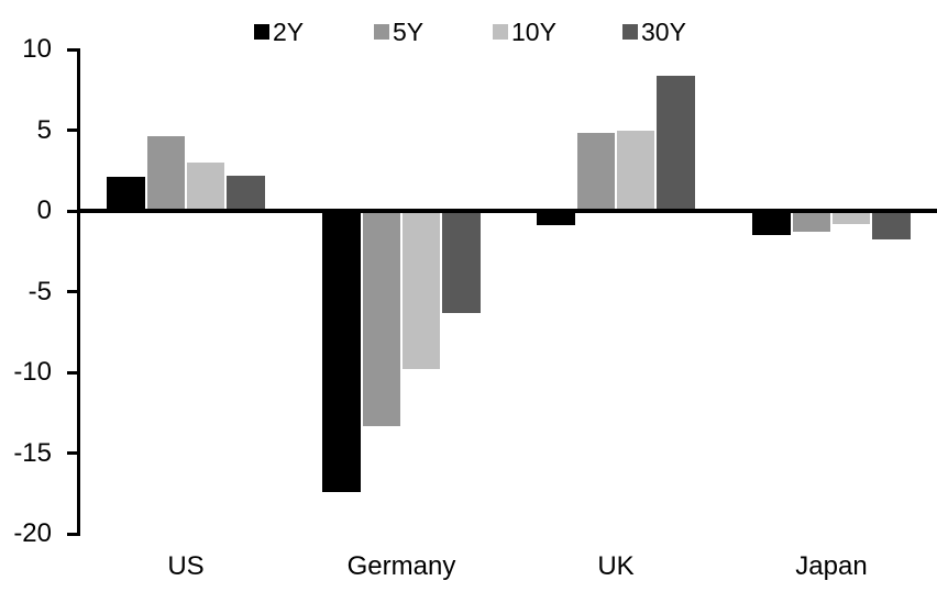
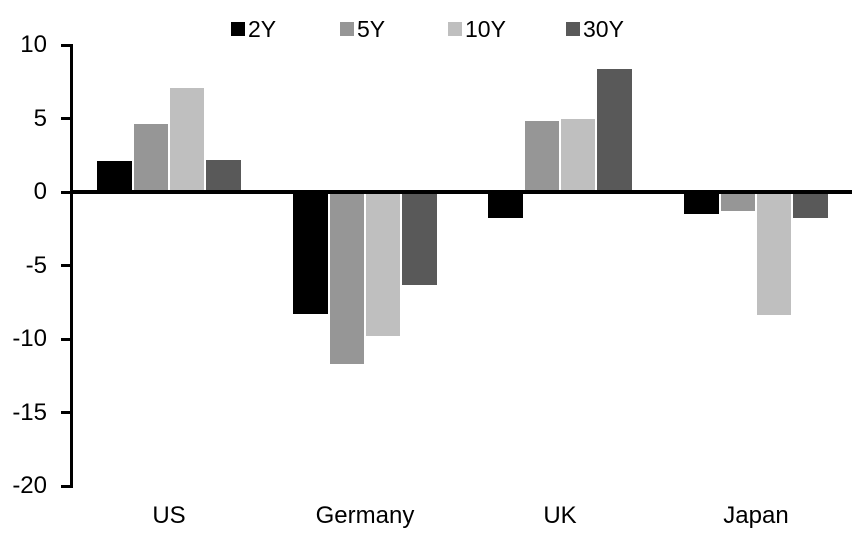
10Y/US: 3.0 -> 7.1
2Y/Germany: -17.4 -> -8.3
5Y/Germany: -13.3 -> -11.7
2Y/UK: -0.9 -> -1.8
10Y/Japan: -0.8 -> -8.4
